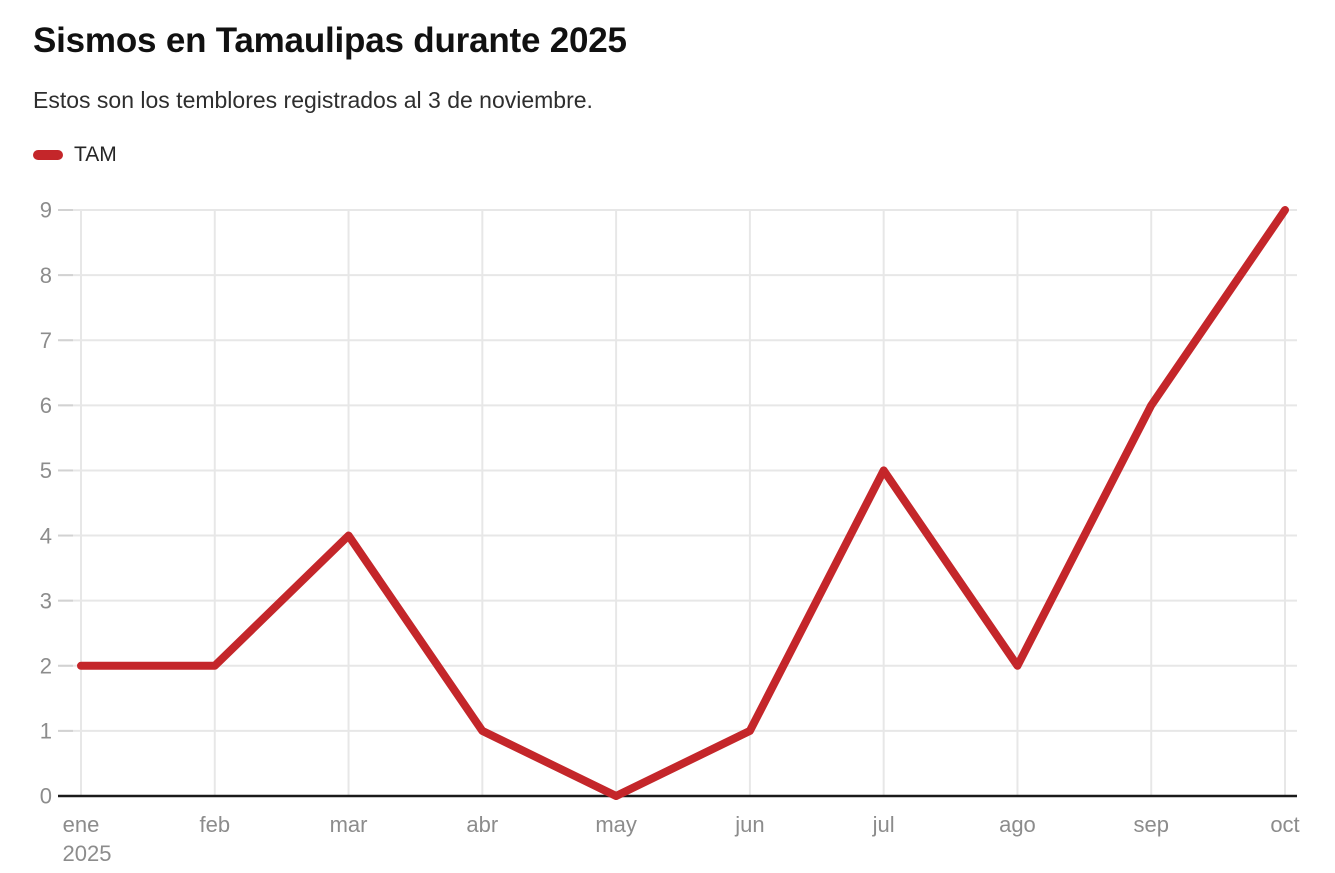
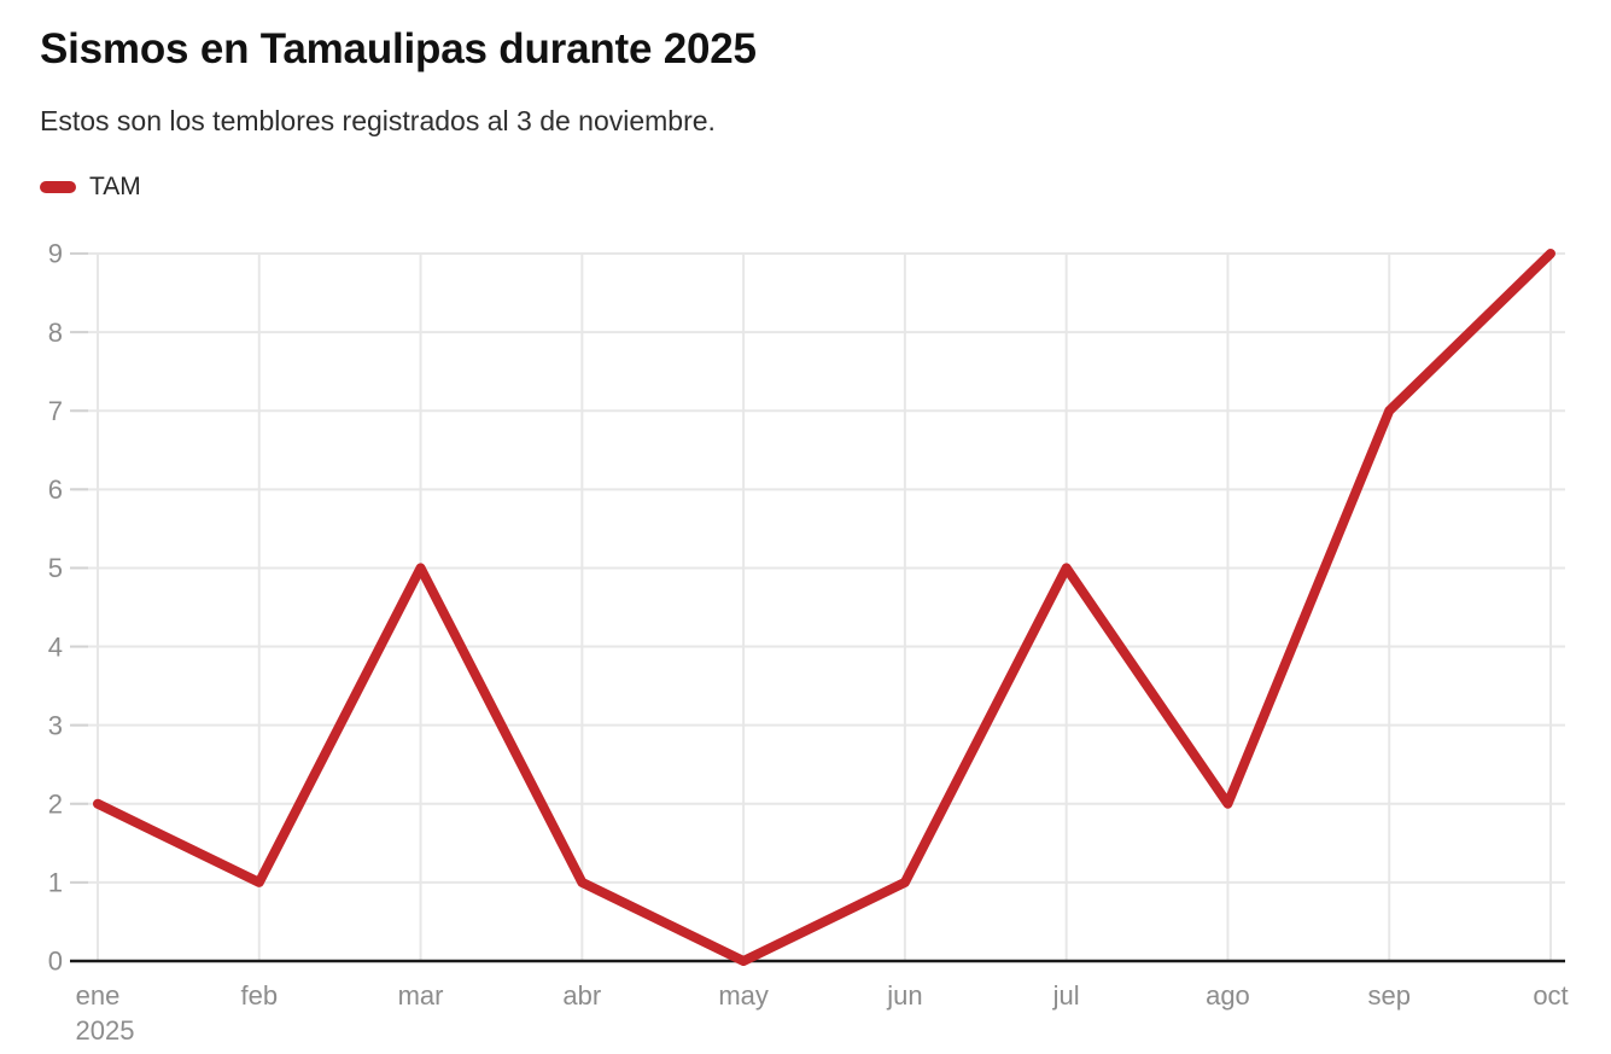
feb: 2 -> 1
mar: 4 -> 5
sep: 6 -> 7
